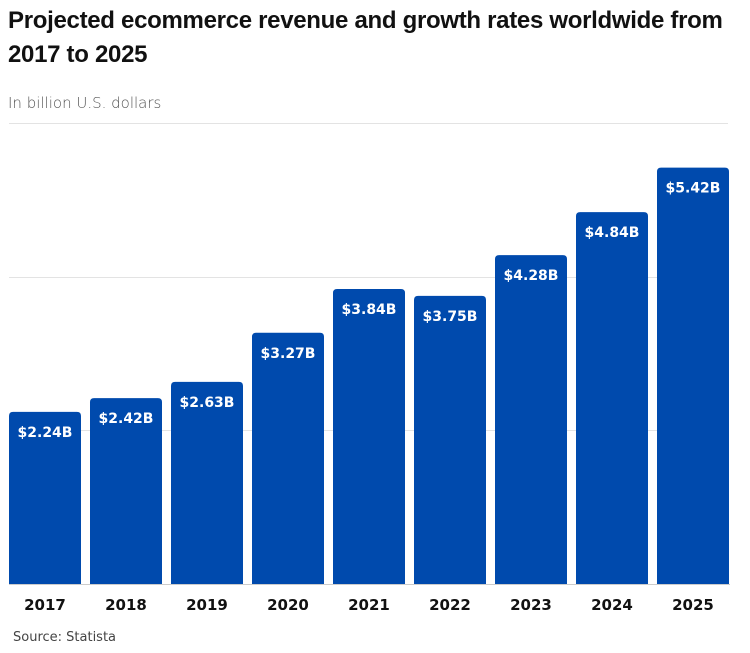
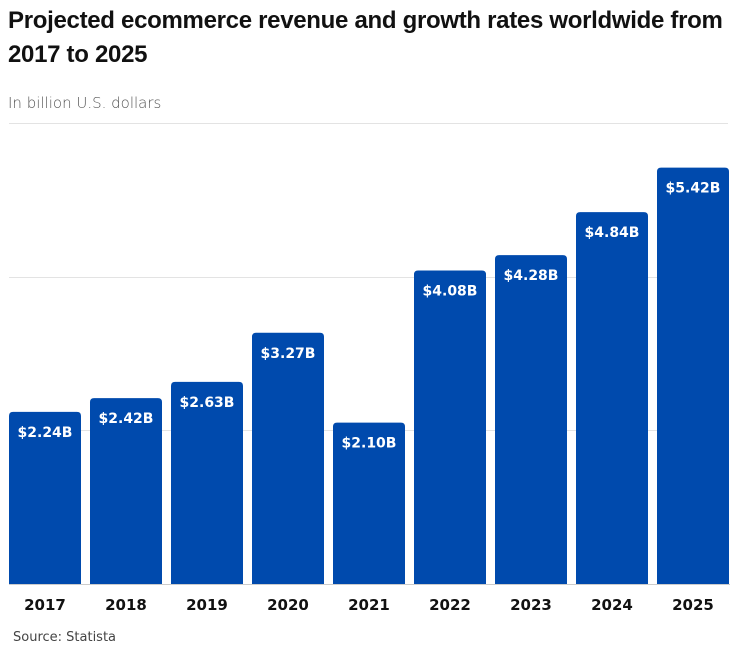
2021: $3.84B -> $2.10B
2022: $3.75B -> $4.08B
